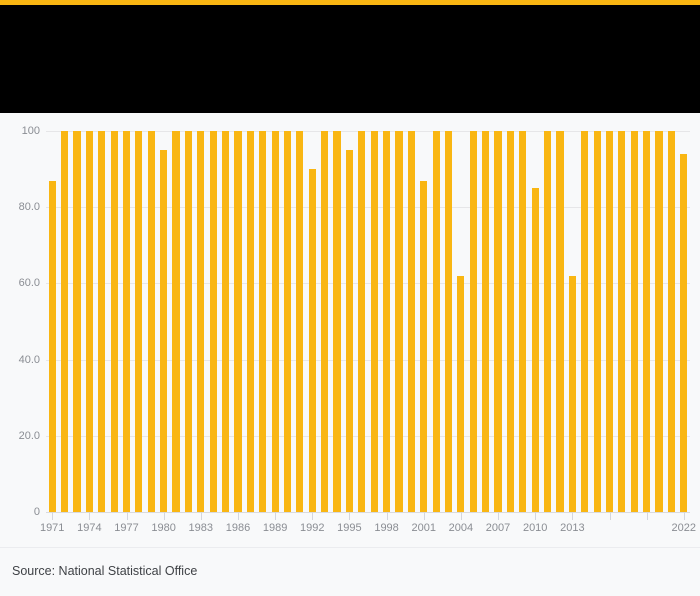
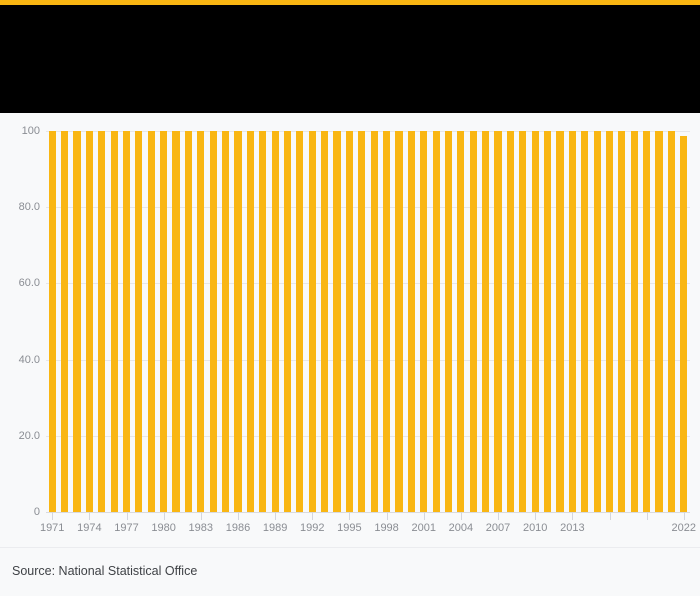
1971: 87 -> 100
1980: 95 -> 100
1992: 90 -> 100
1995: 95 -> 100
2001: 87 -> 100
2004: 62 -> 100
2010: 85 -> 100
2013: 62 -> 100
2022: 94 -> 99
